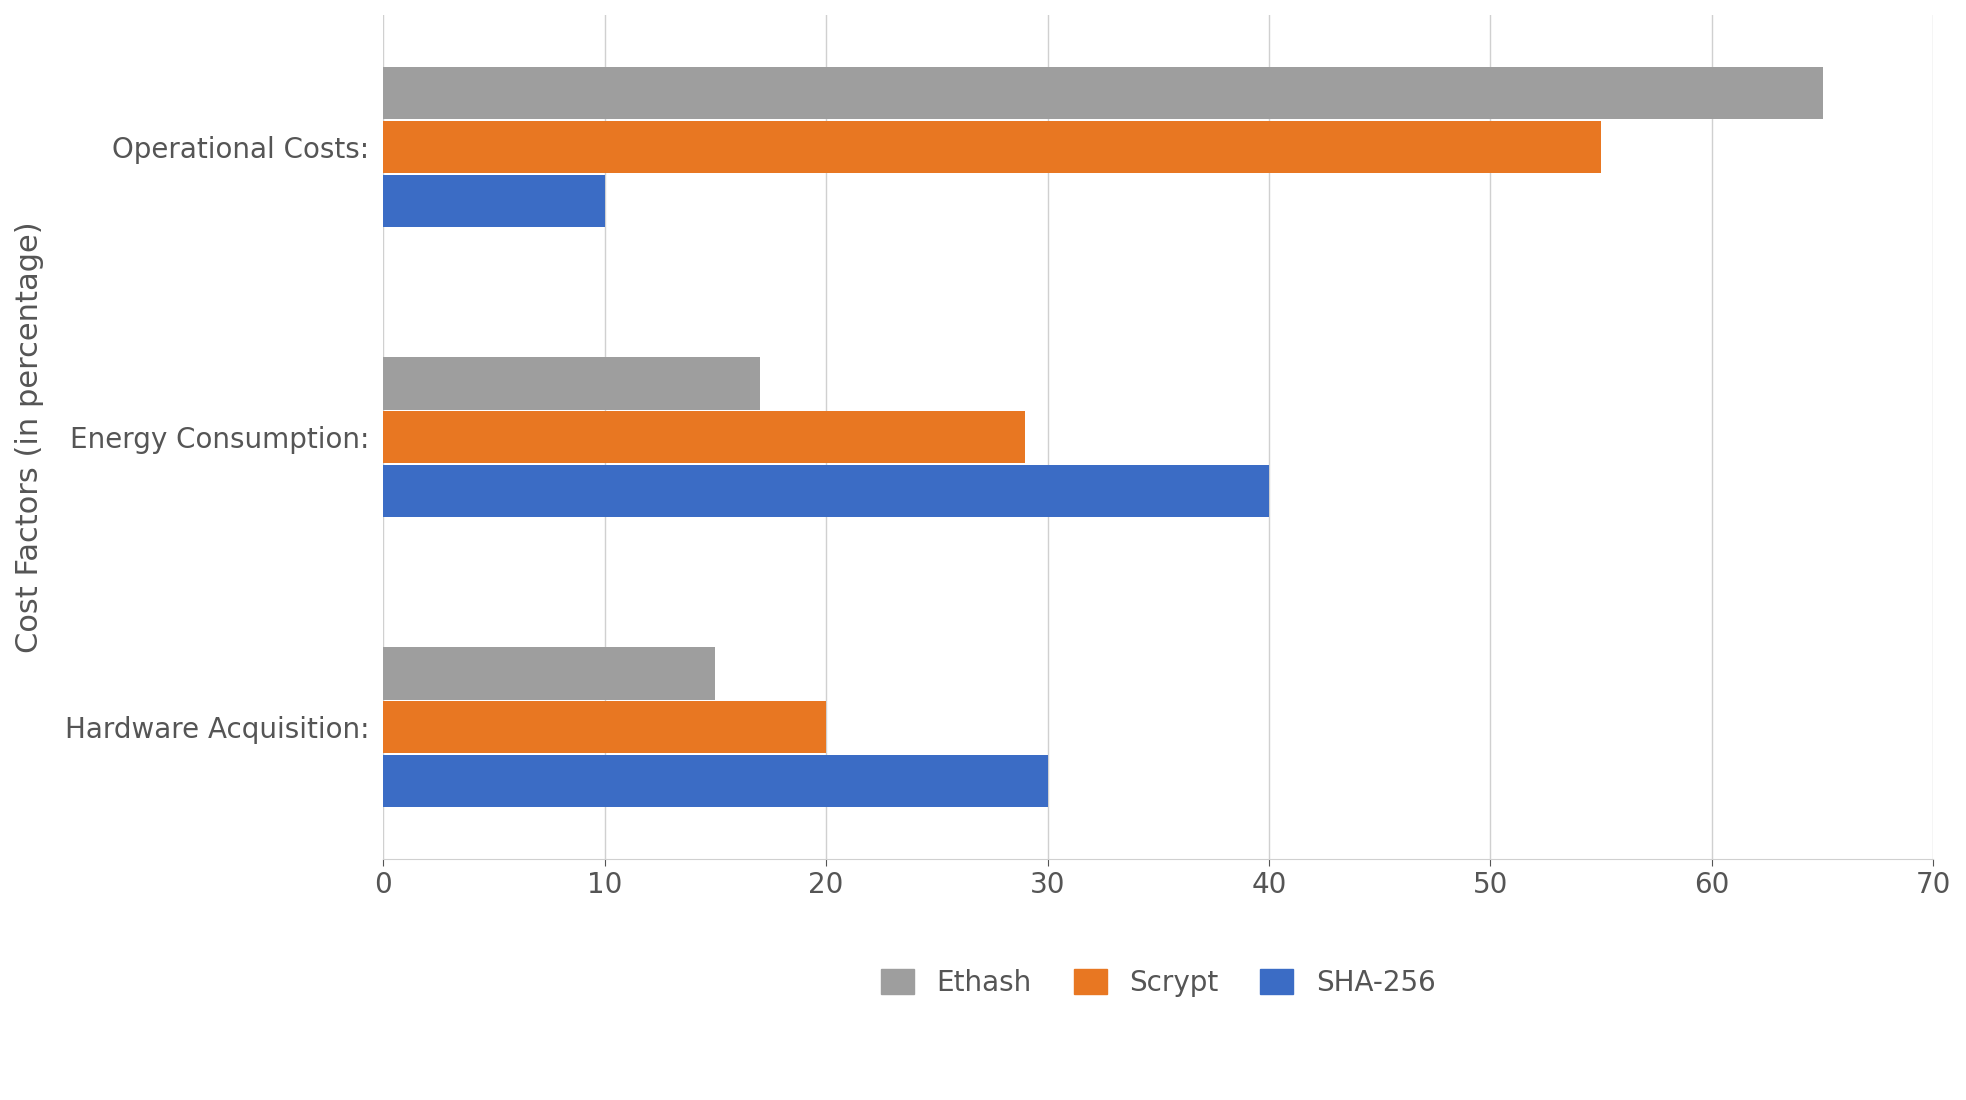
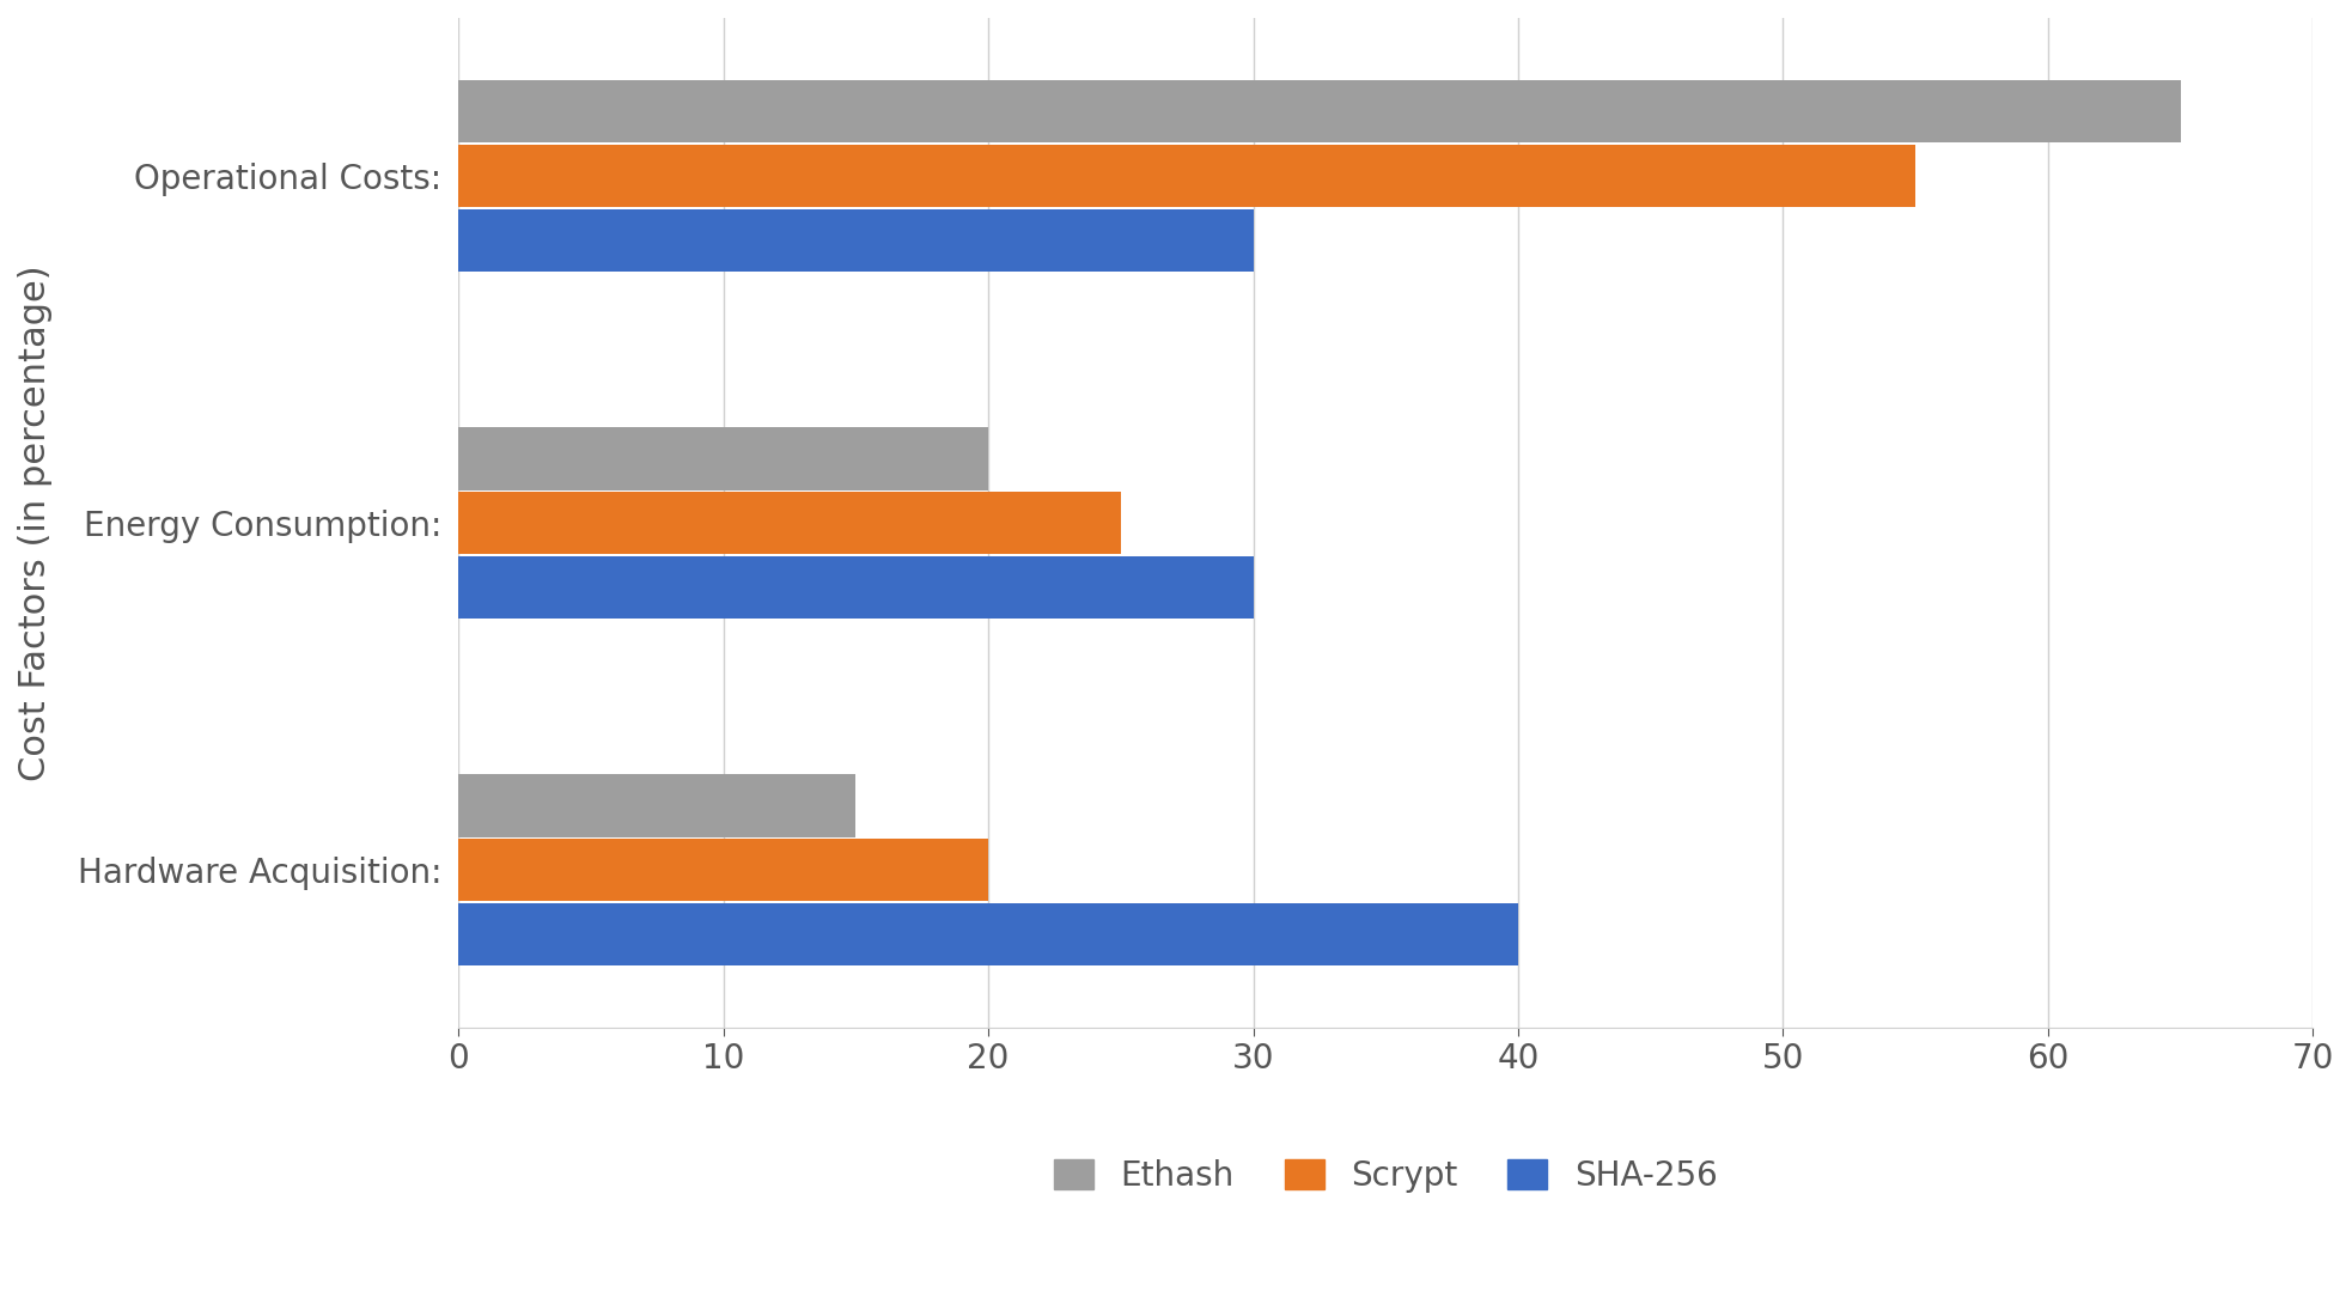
SHA-256/Operational Costs:: 10 -> 30
Ethash/Energy Consumption:: 17 -> 20
Scrypt/Energy Consumption:: 29 -> 25
SHA-256/Energy Consumption:: 40 -> 30
SHA-256/Hardware Acquisition:: 30 -> 40
